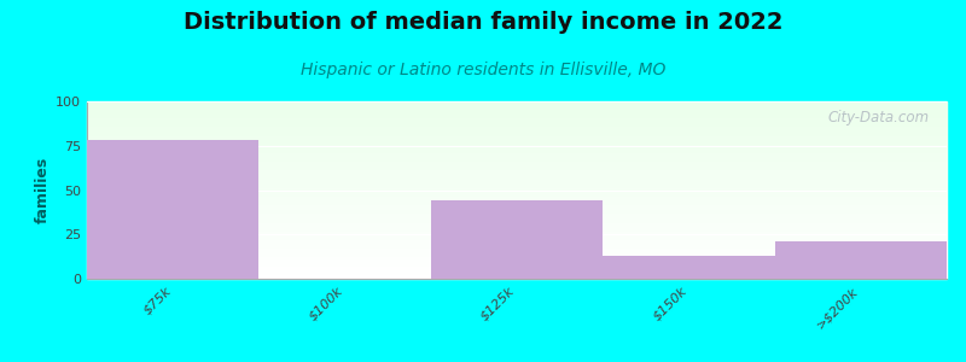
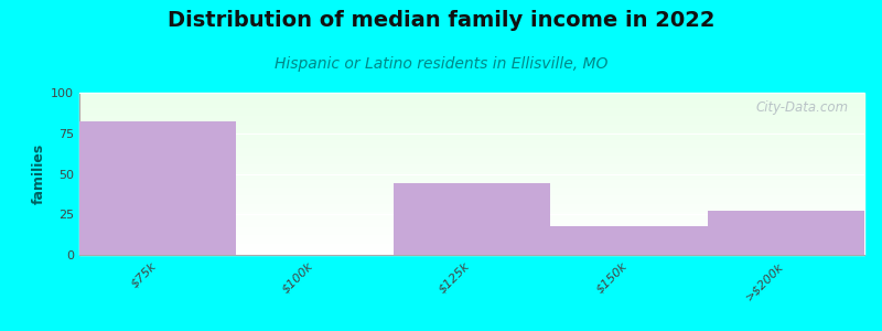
$75k: 78 -> 82
$150k: 13 -> 18
>$200k: 21 -> 27
